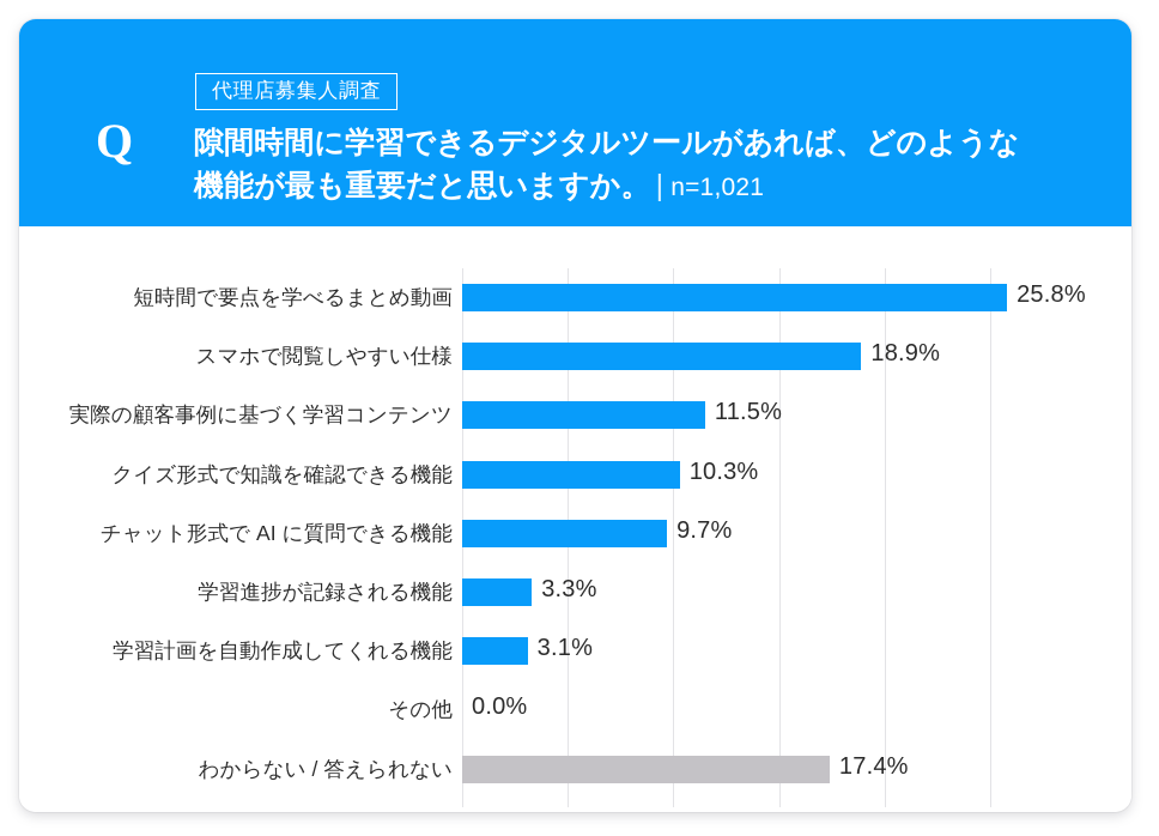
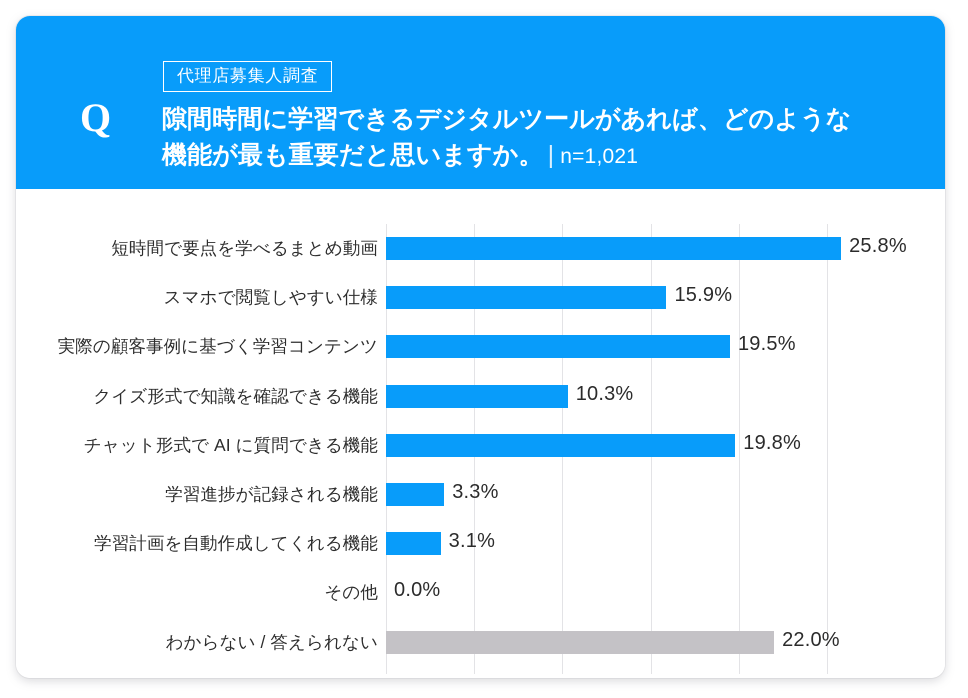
スマホで閲覧しやすい仕様: 18.9% -> 15.9%
実際の顧客事例に基づく学習コンテンツ: 11.5% -> 19.5%
チャット形式で AI に質問できる機能: 9.7% -> 19.8%
わからない / 答えられない: 17.4% -> 22.0%
